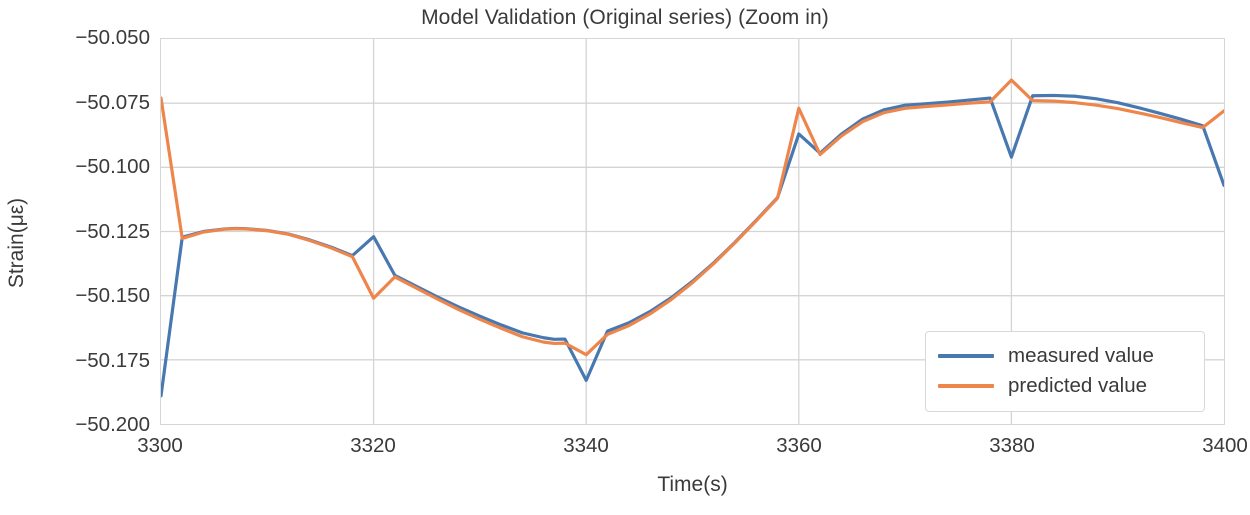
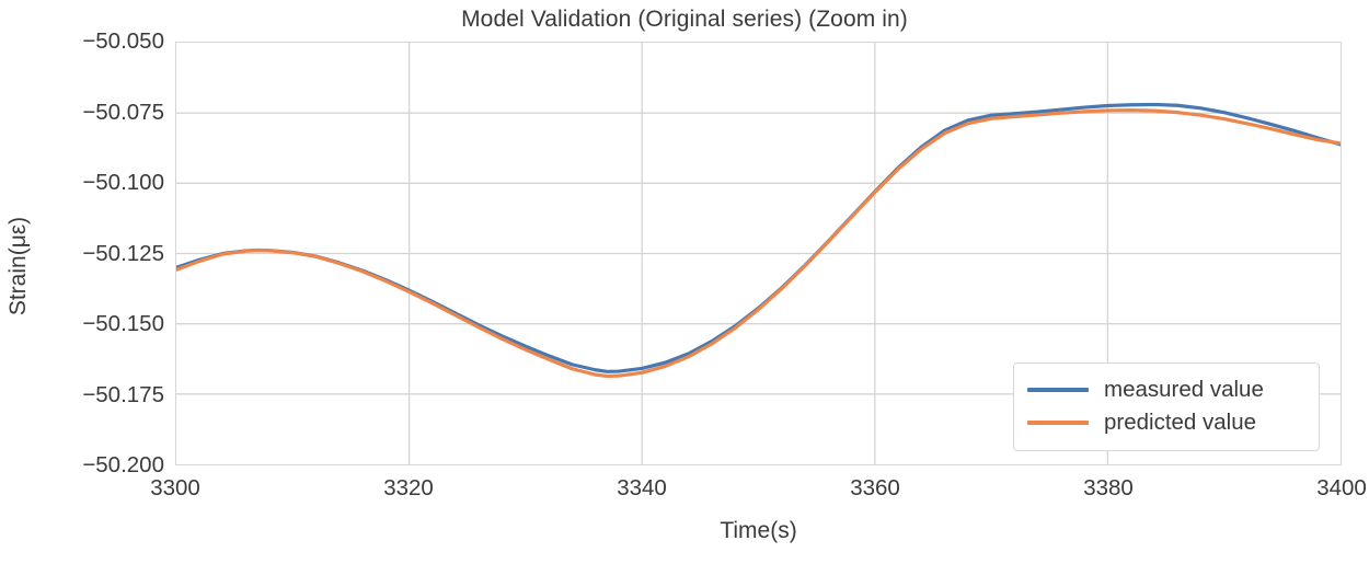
measured value/3300: -50.189 -> -50.130
predicted value/3300: -50.073 -> -50.131
measured value/3320: -50.127 -> -50.138
predicted value/3320: -50.151 -> -50.139
measured value/3340: -50.183 -> -50.166
predicted value/3340: -50.173 -> -50.167
measured value/3360: -50.087 -> -50.103
predicted value/3360: -50.077 -> -50.103
measured value/3380: -50.096 -> -50.072
predicted value/3380: -50.066 -> -50.074
measured value/3400: -50.107 -> -50.086
predicted value/3400: -50.078 -> -50.086
